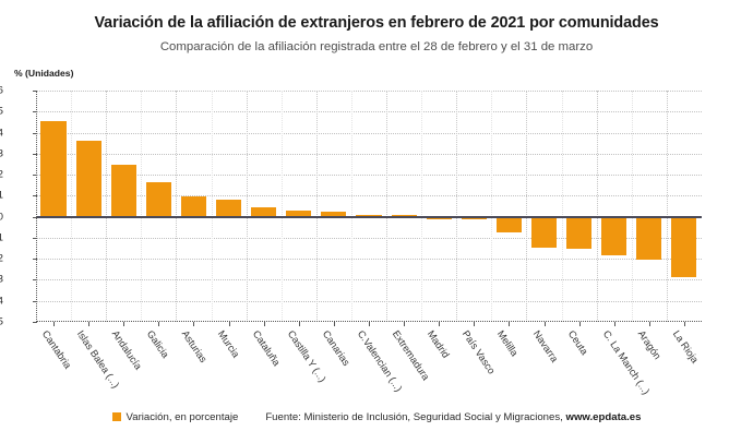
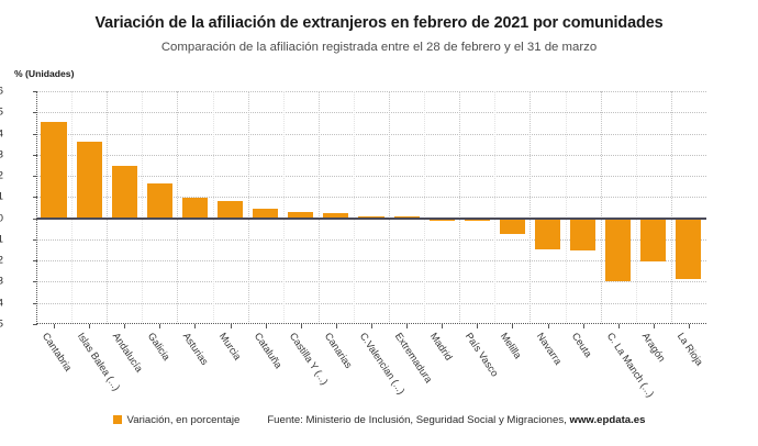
C. La Manch (...): -1.9 -> -3.0
